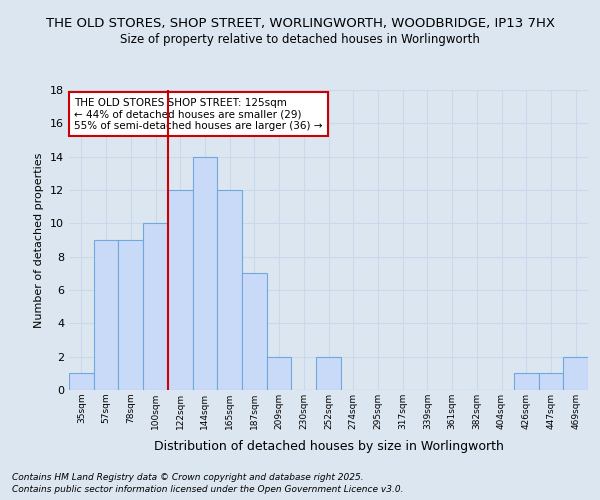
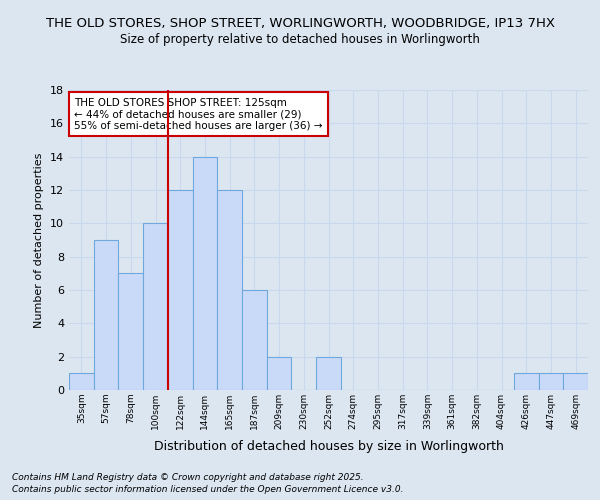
78sqm: 9 -> 7
187sqm: 7 -> 6
469sqm: 2 -> 1
